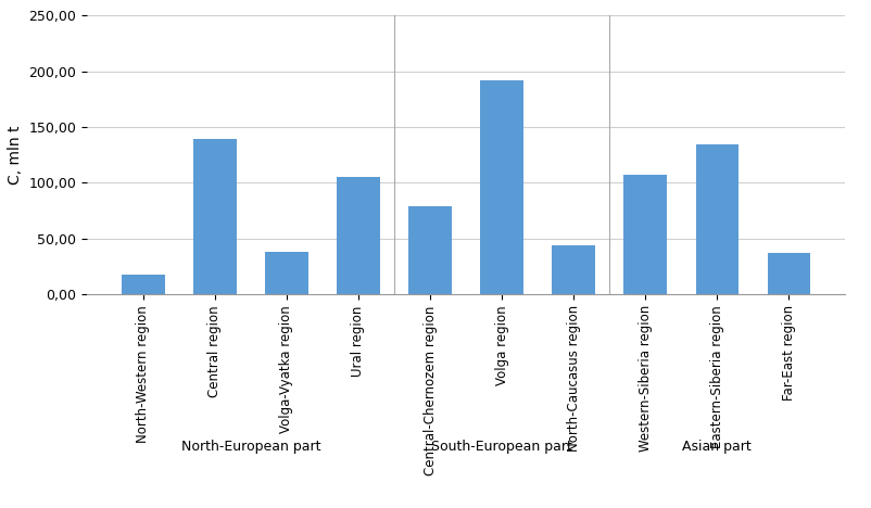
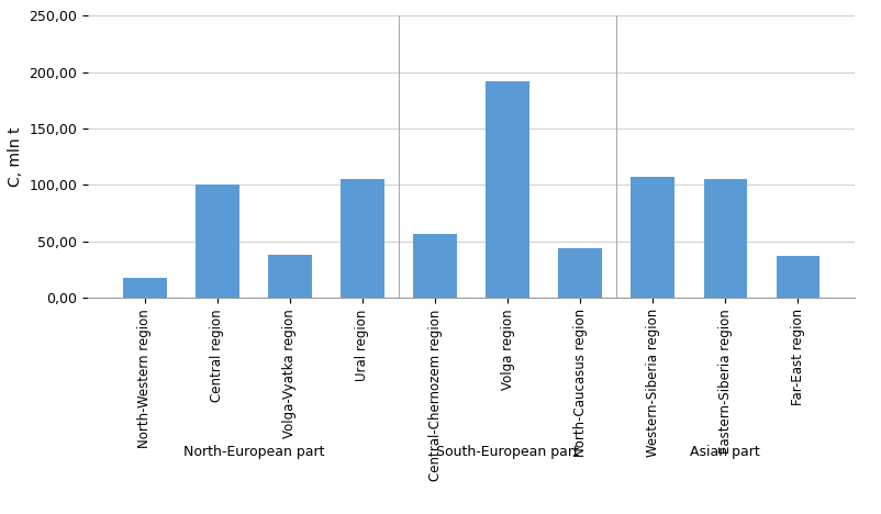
Central region: 139 -> 100
Central-Chernozem region: 79 -> 57
Eastern-Siberia region: 134 -> 105
